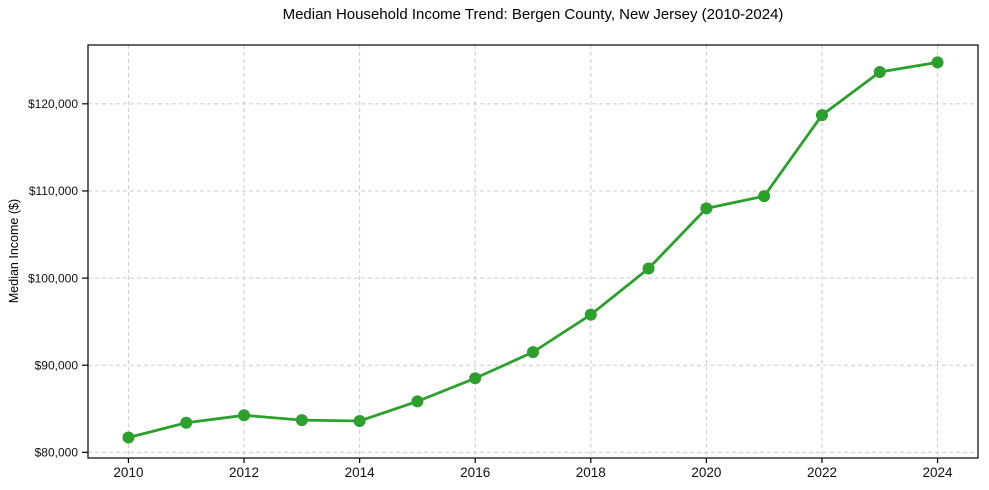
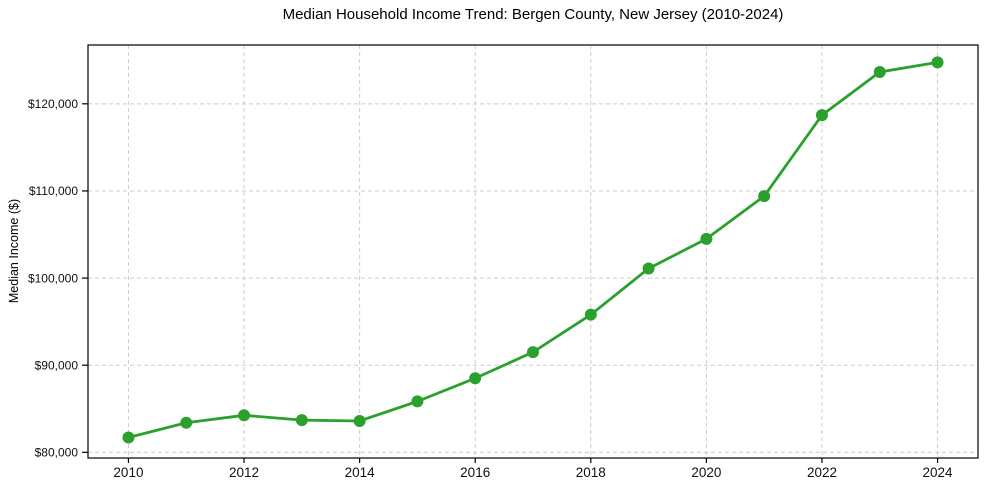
2020: $108000 -> $104000
